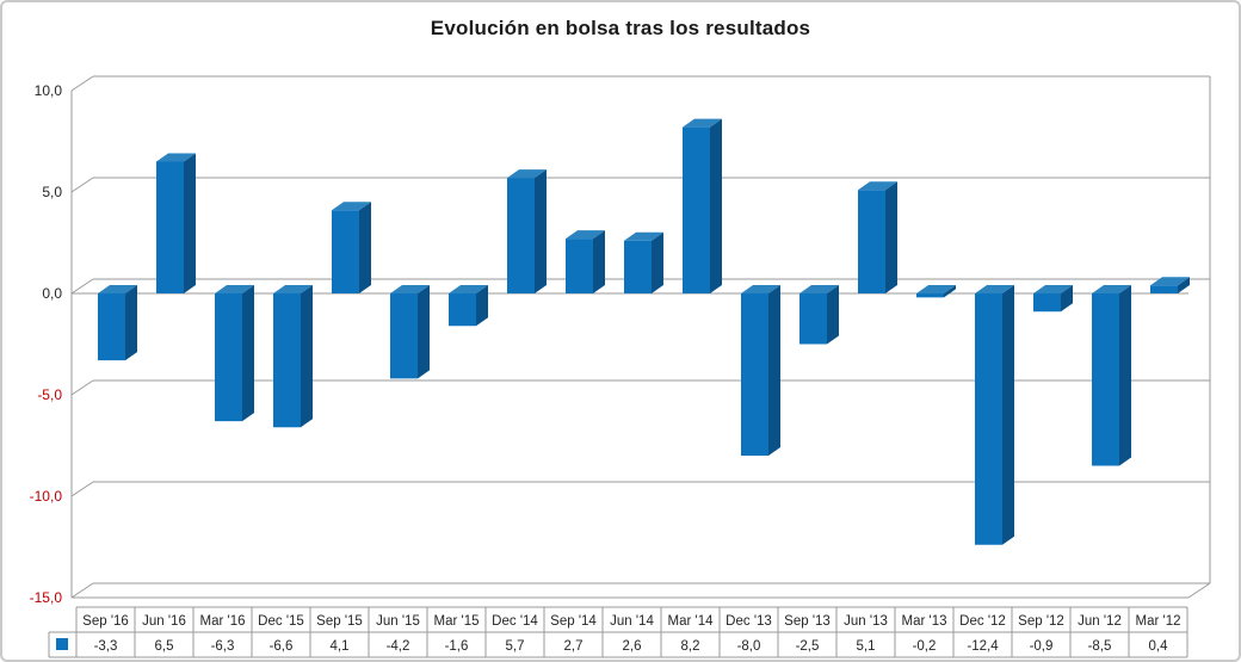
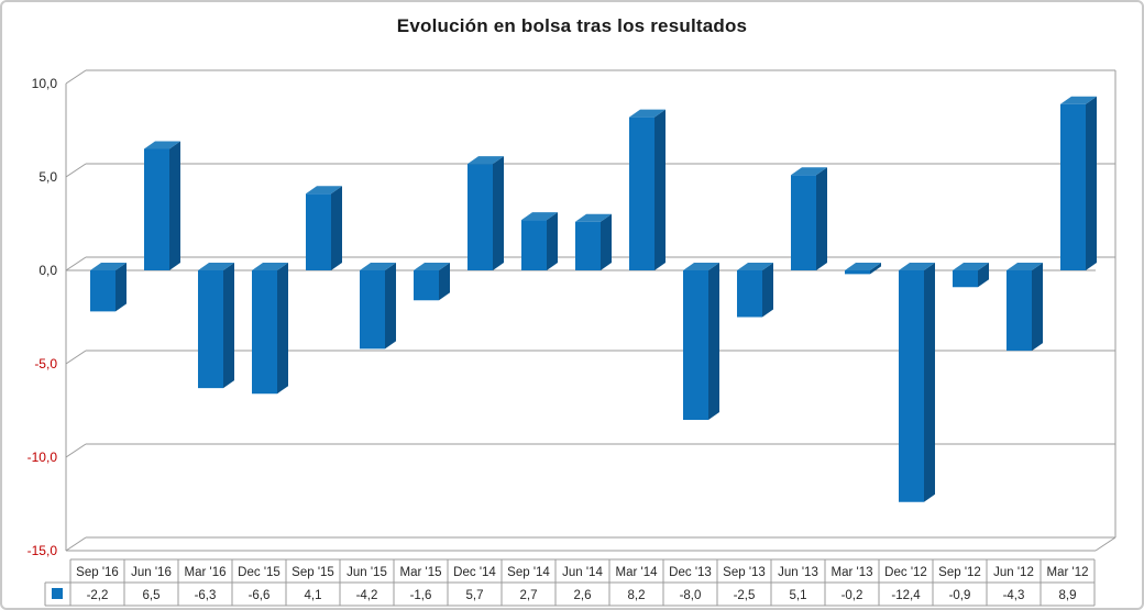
Sep '16: -3,3 -> -2,2
Jun '12: -8,5 -> -4,3
Mar '12: 0,4 -> 8,9
